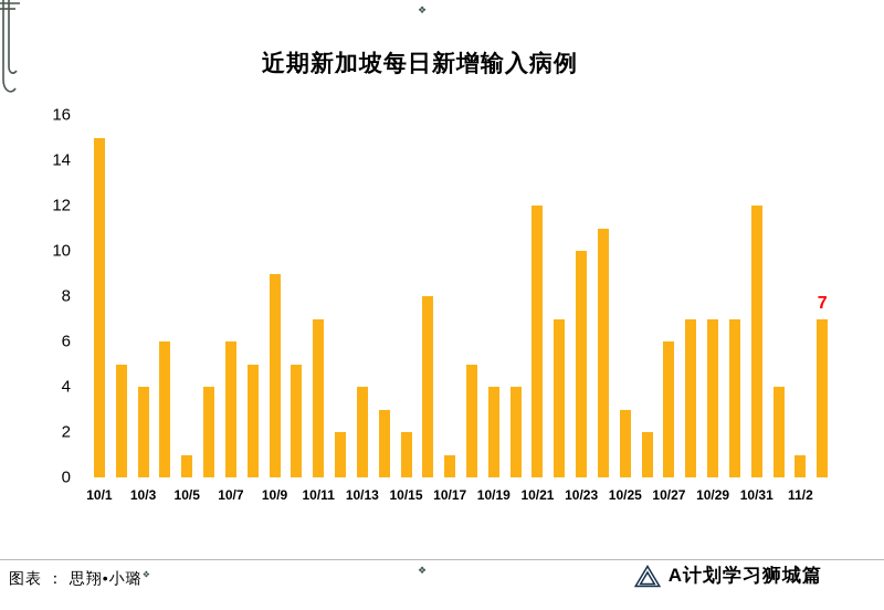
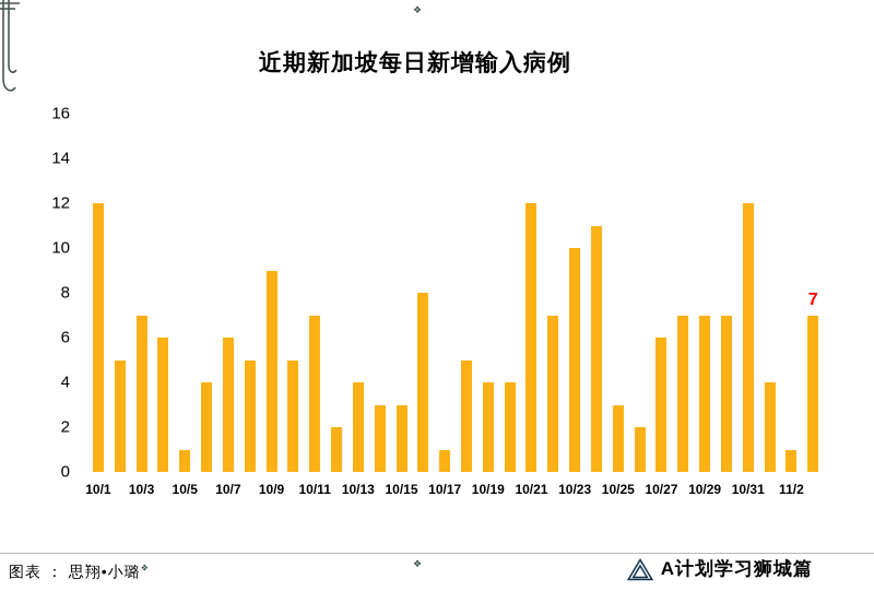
10/1: 15 -> 12
10/3: 4 -> 7
10/15: 2 -> 3
